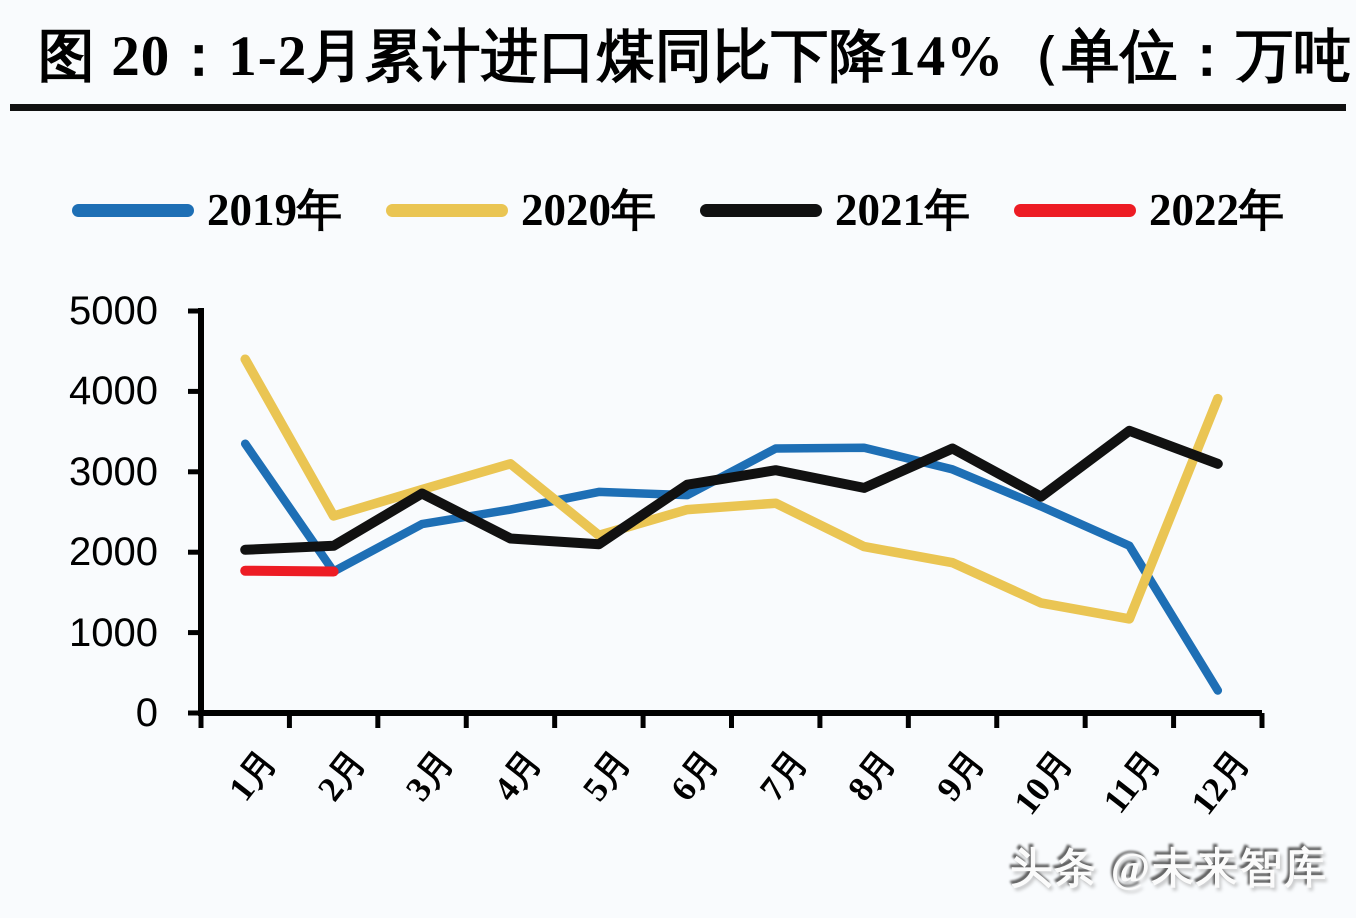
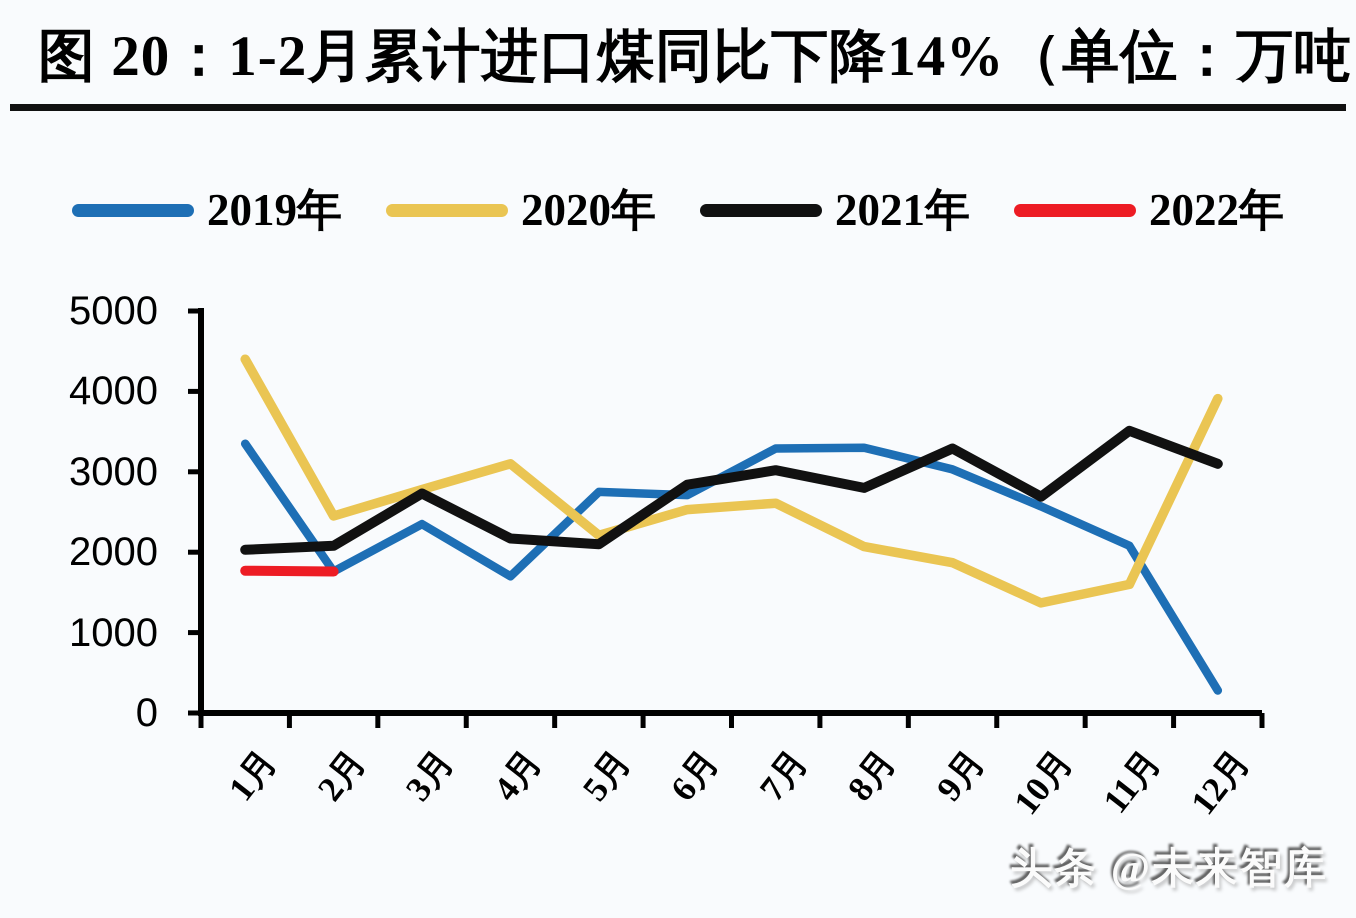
2019年/4月: 2500 -> 1700
2020年/11月: 1200 -> 1600
